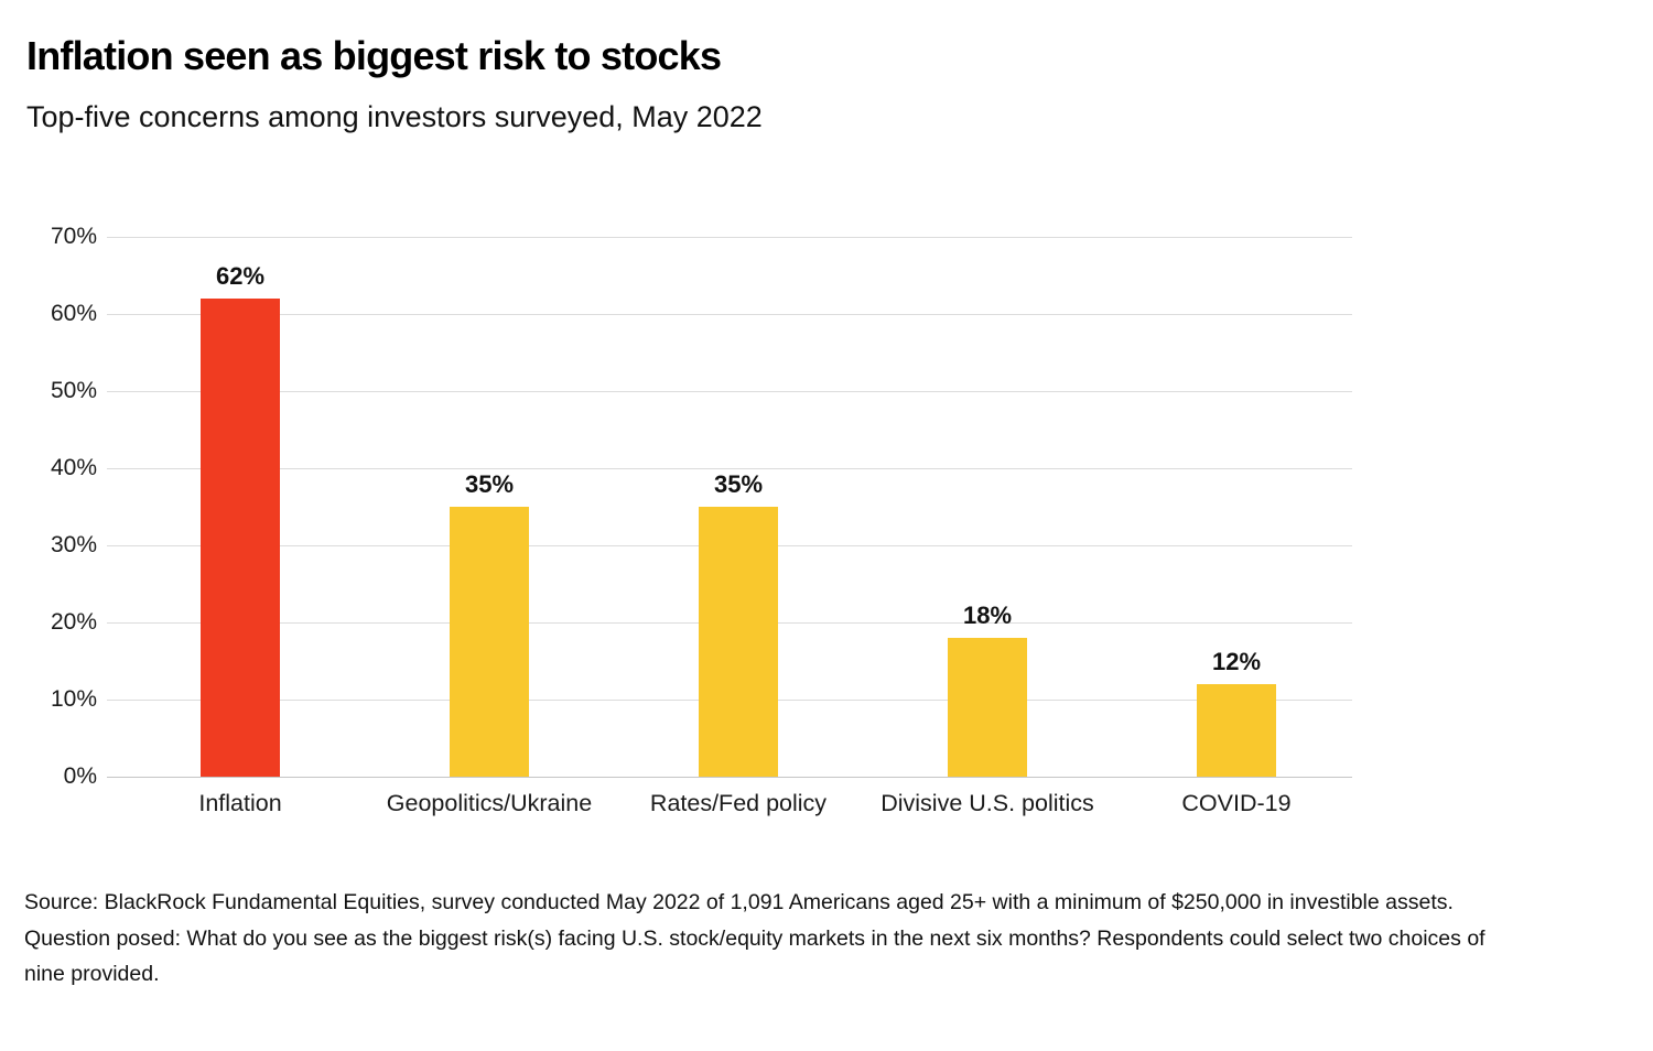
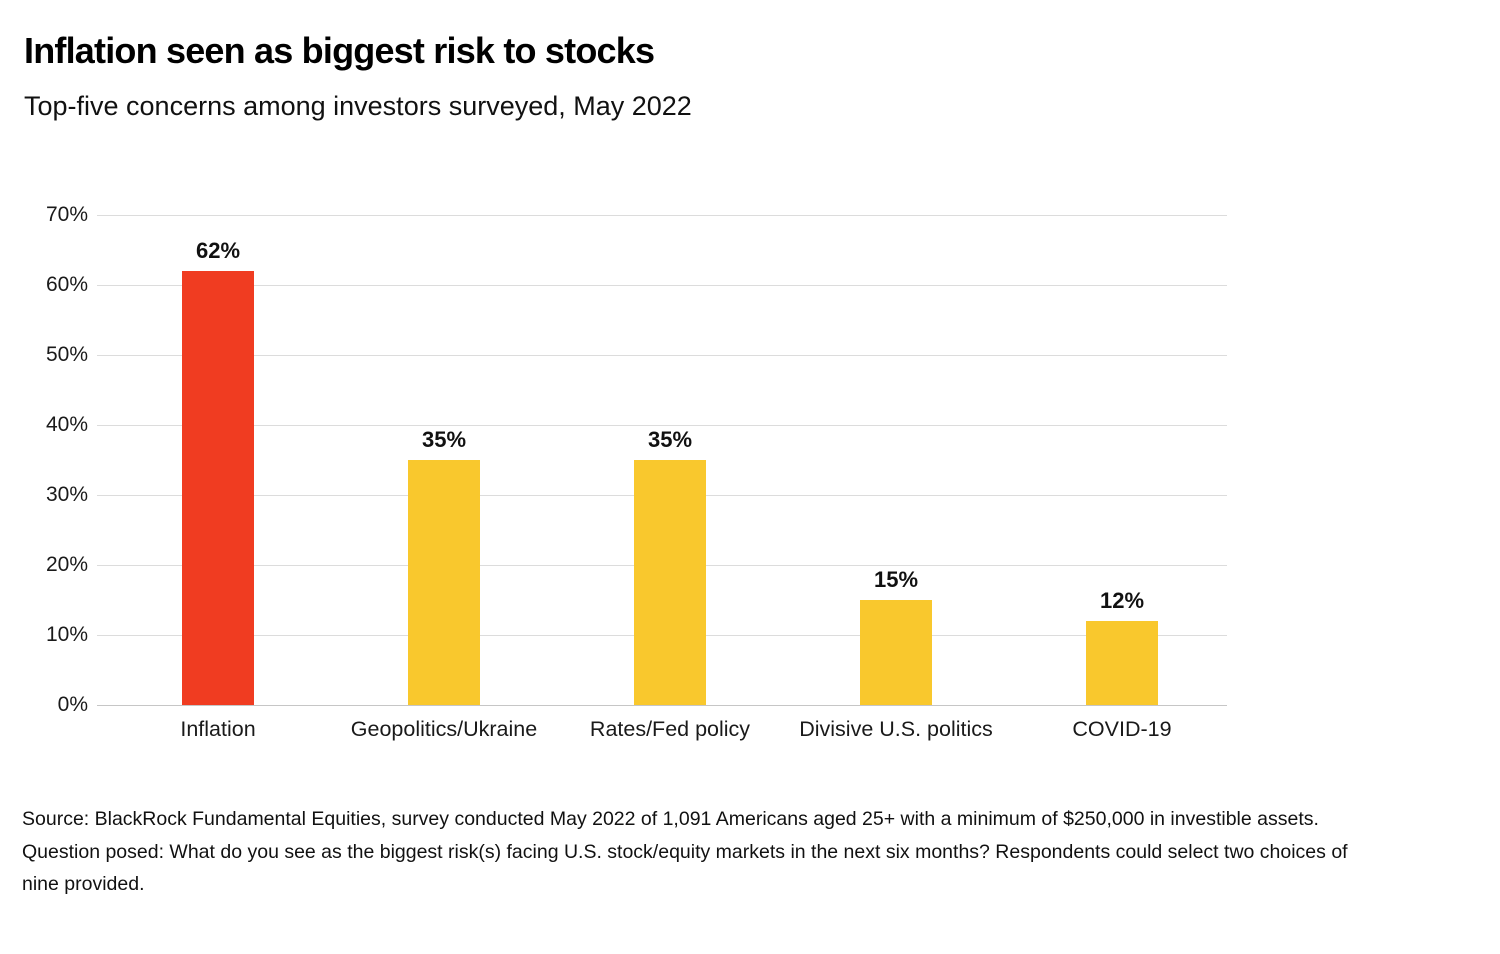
Divisive U.S. politics: 18% -> 15%
